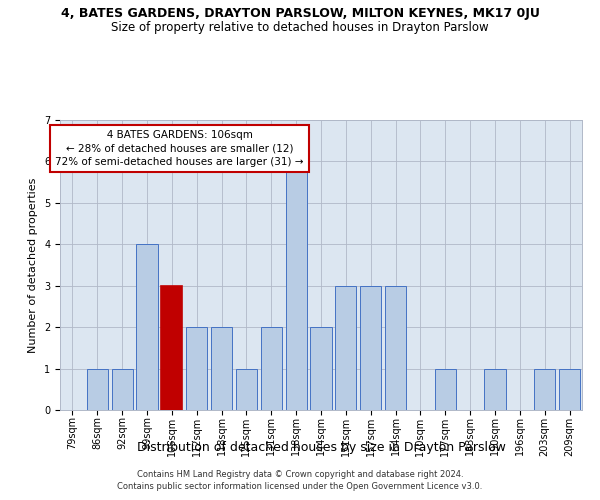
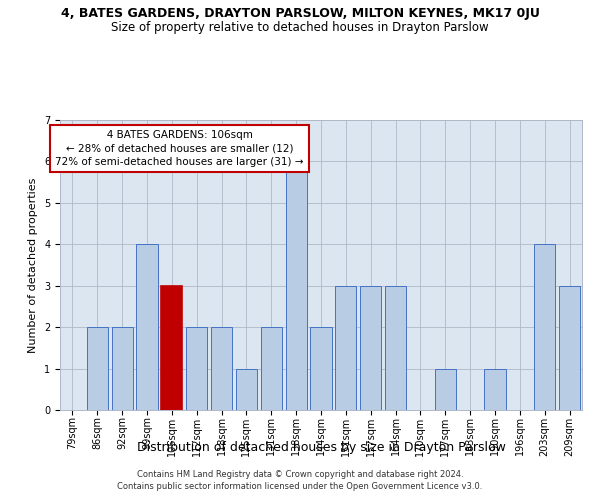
86sqm: 1 -> 2
92sqm: 1 -> 2
203sqm: 1 -> 4
209sqm: 1 -> 3
